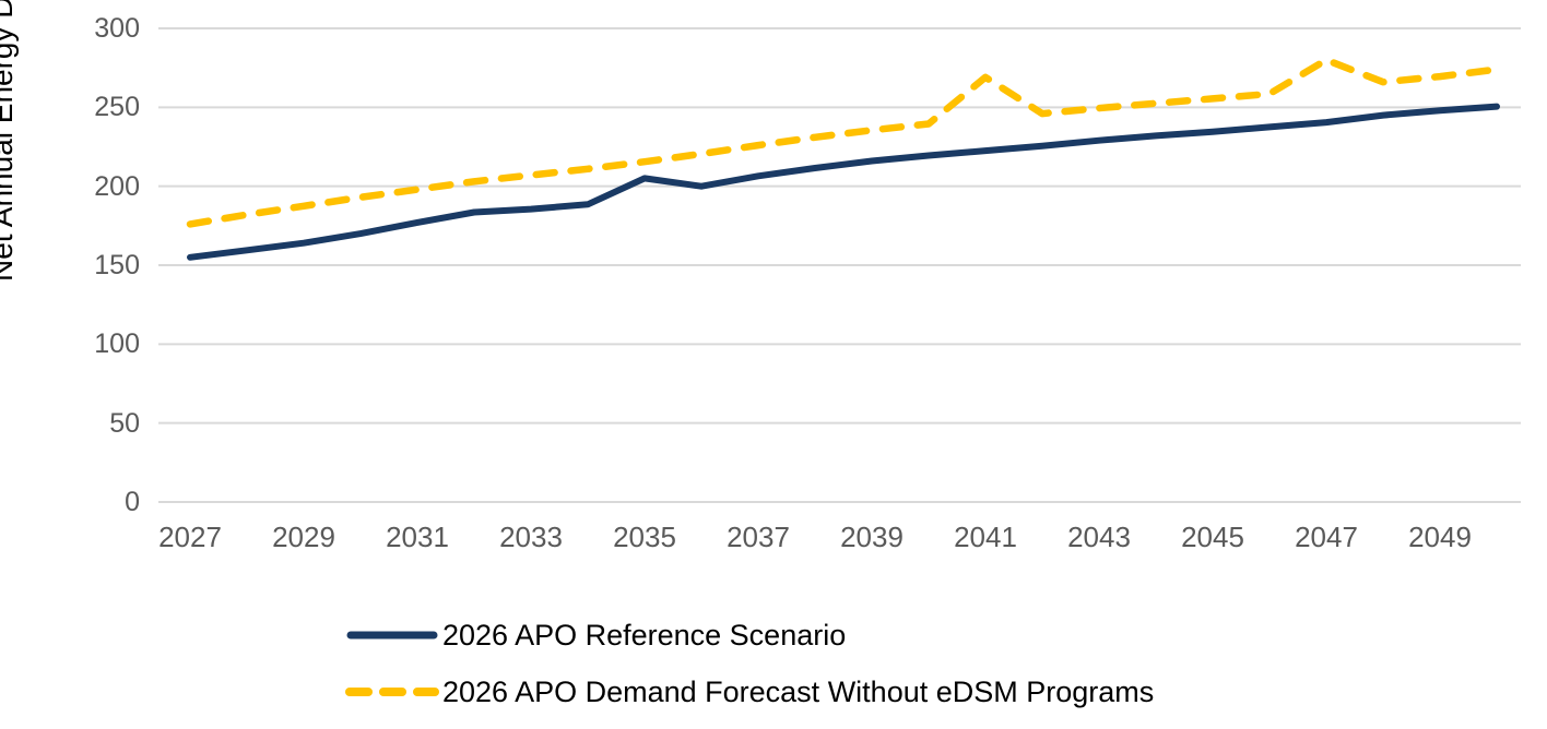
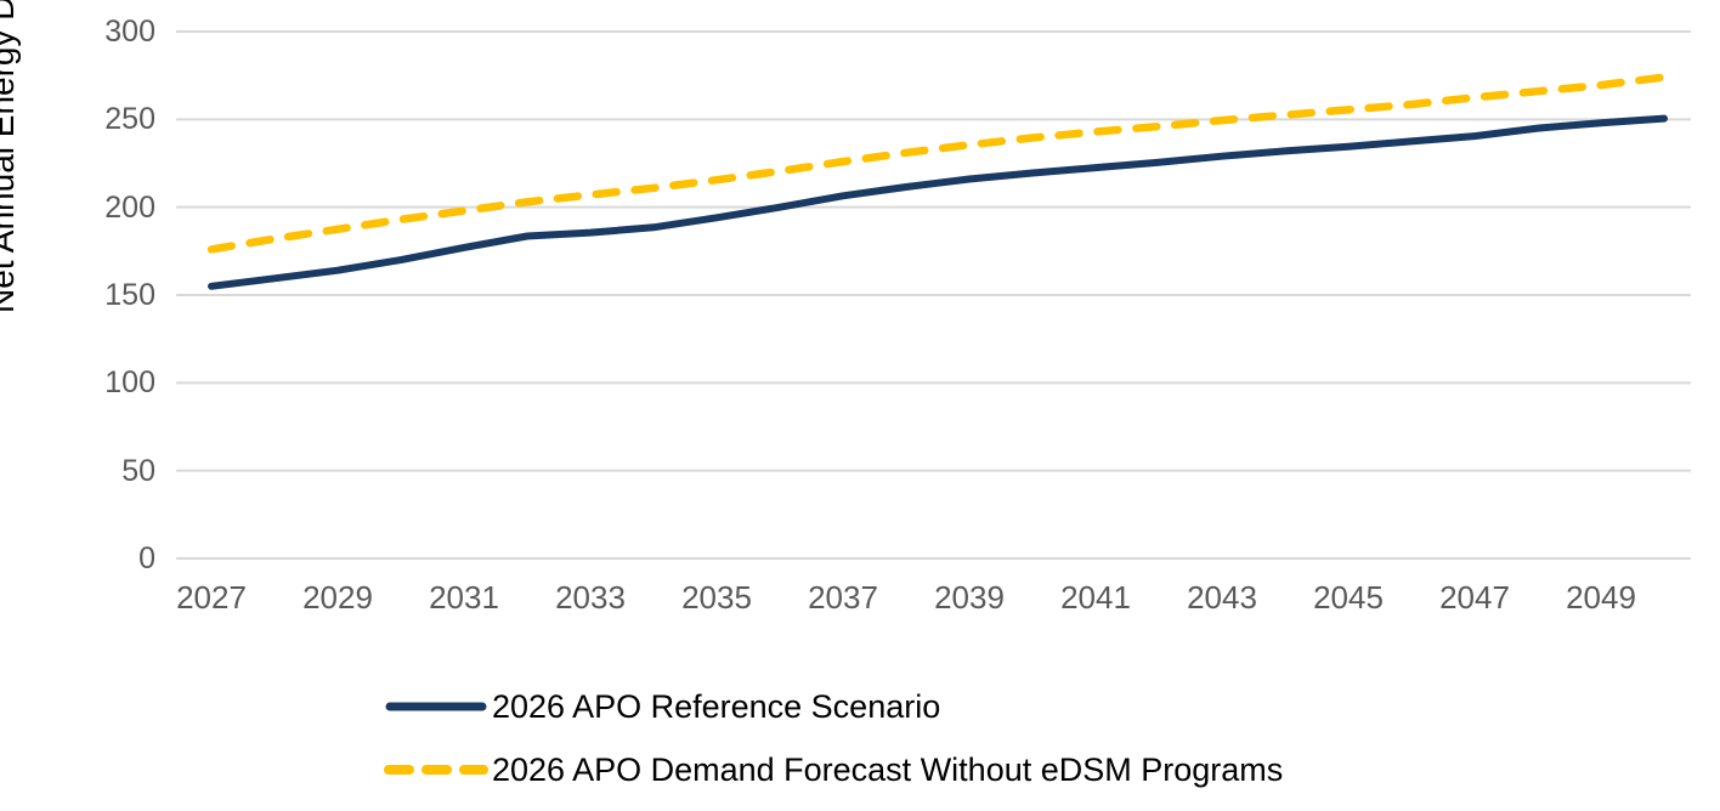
2026 APO Reference Scenario/2035: 205 -> 194
2026 APO Demand Forecast Without eDSM Programs/2041: 269 -> 243
2026 APO Demand Forecast Without eDSM Programs/2047: 280 -> 262
